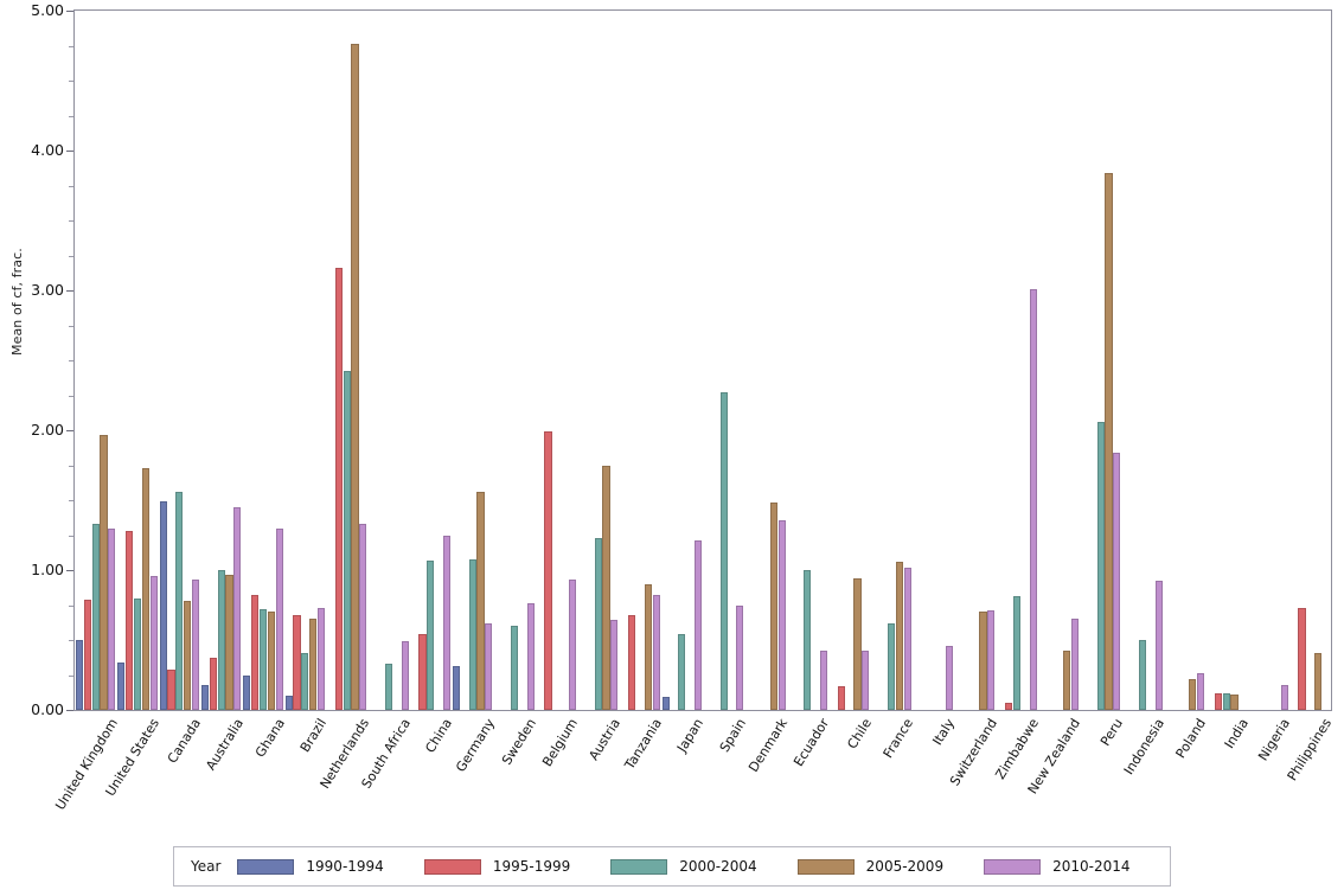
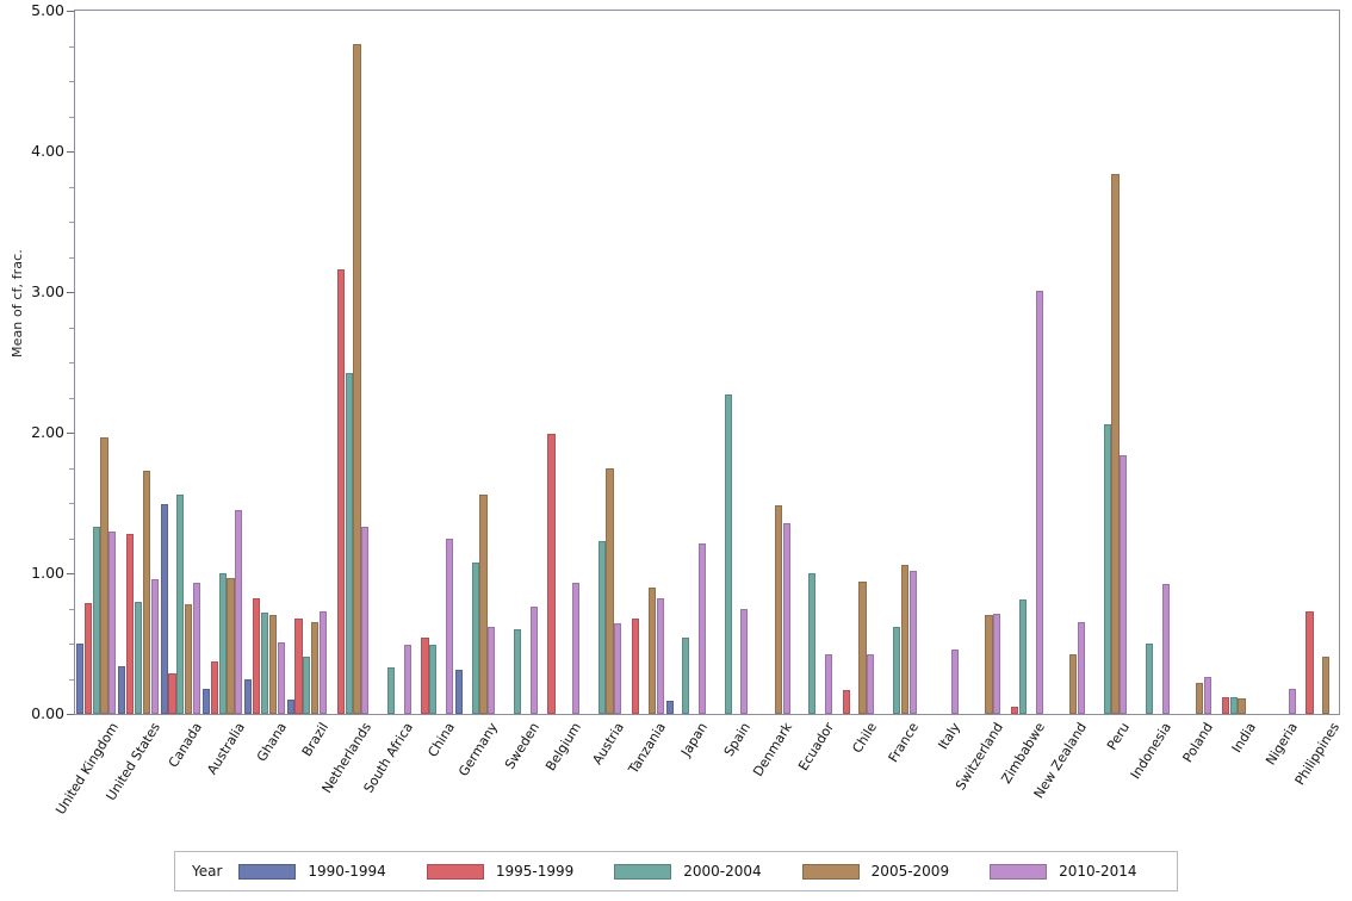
2010-2014/Ghana: 1.30 -> 0.51
2000-2004/China: 1.07 -> 0.49
